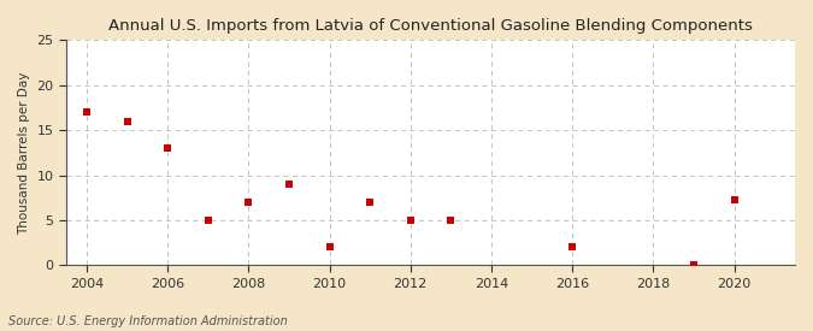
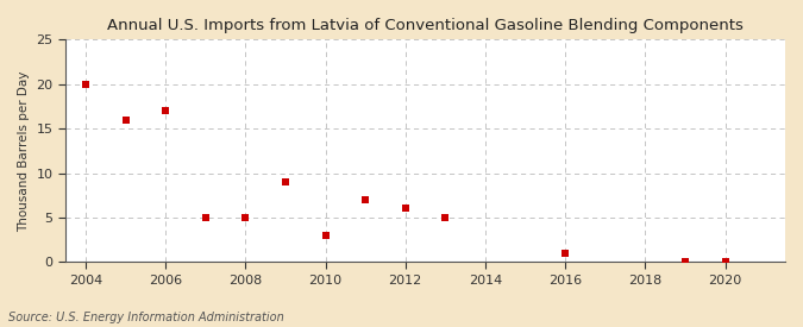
2004: 17.0 -> 20.0
2006: 13.0 -> 17.0
2008: 7.0 -> 5.0
2010: 2.0 -> 3.0
2012: 5.0 -> 6.0
2016: 2.0 -> 1.0
2020: 7.2 -> 0.1
